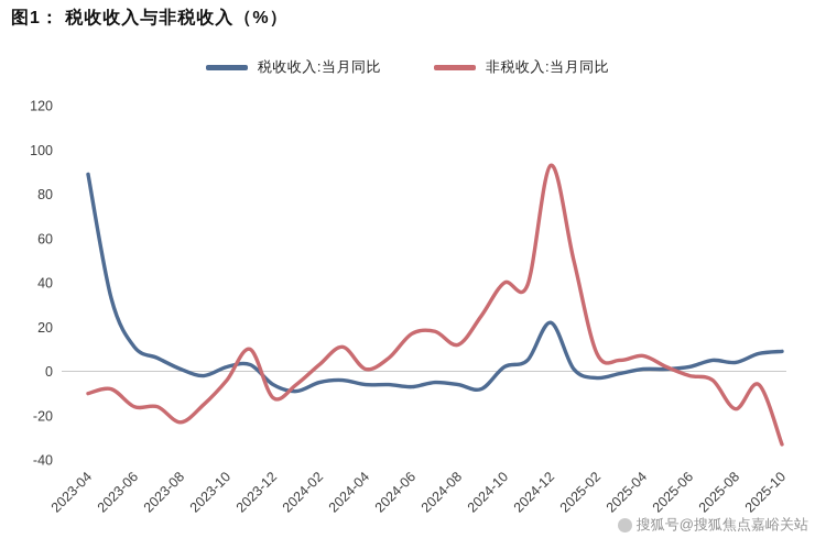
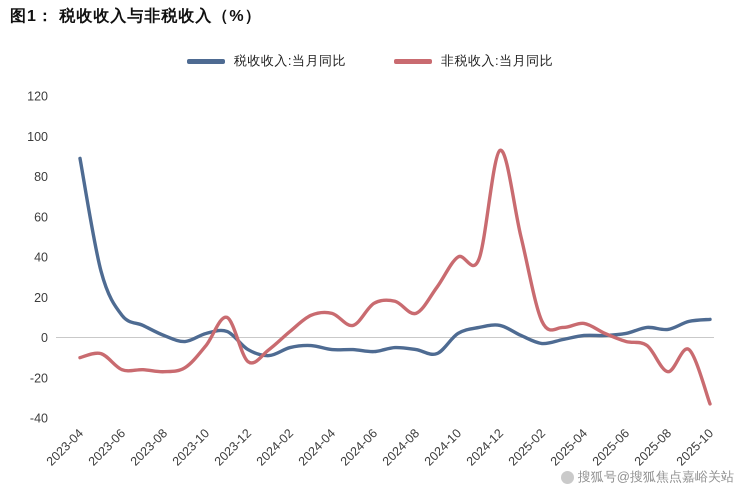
非税收入:当月同比/2023-08: -23 -> -17
非税收入:当月同比/2024-04: 1 -> 12
税收收入:当月同比/2024-12: 22 -> 6
